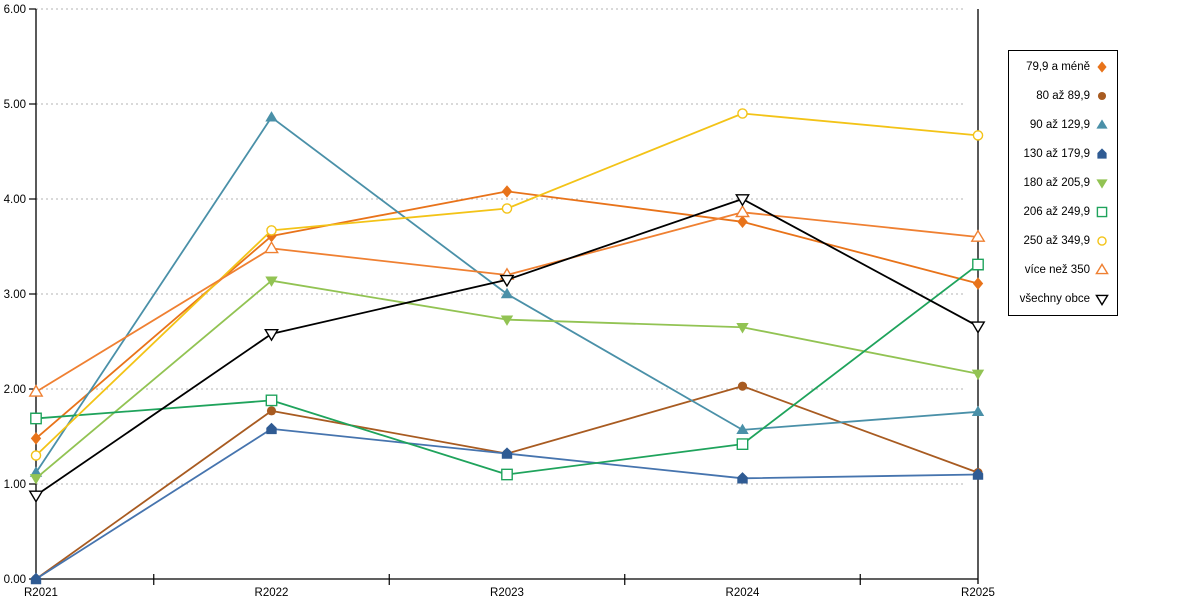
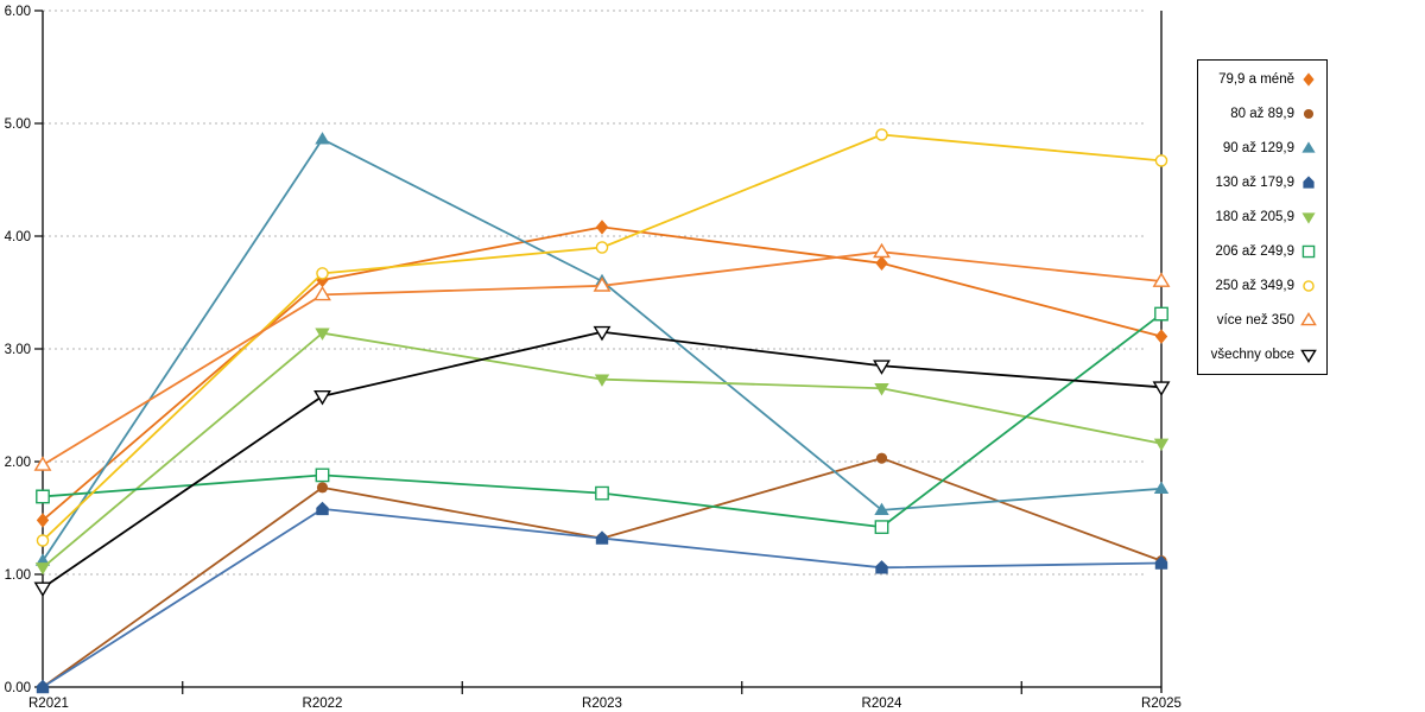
90 až 129,9/R2023: 3.0 -> 3.6
206 až 249,9/R2023: 1.1 -> 1.7
více než 350/R2023: 3.2 -> 3.6
všechny obce/R2024: 4.0 -> 2.9
